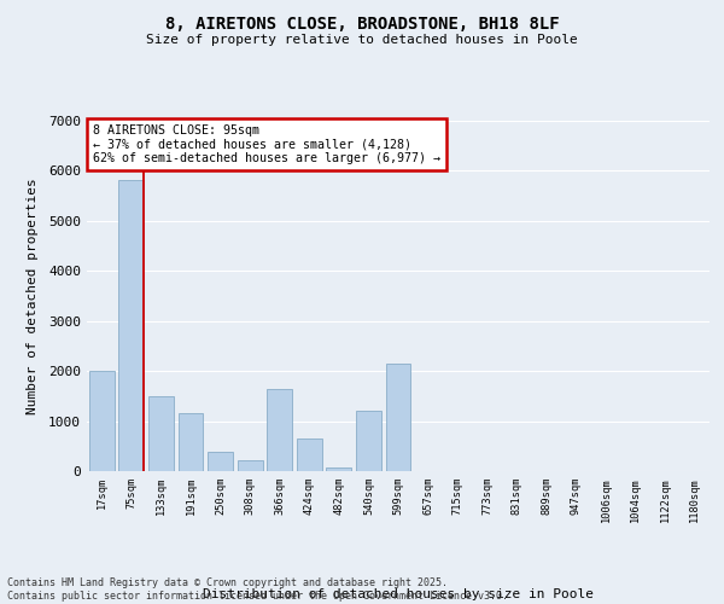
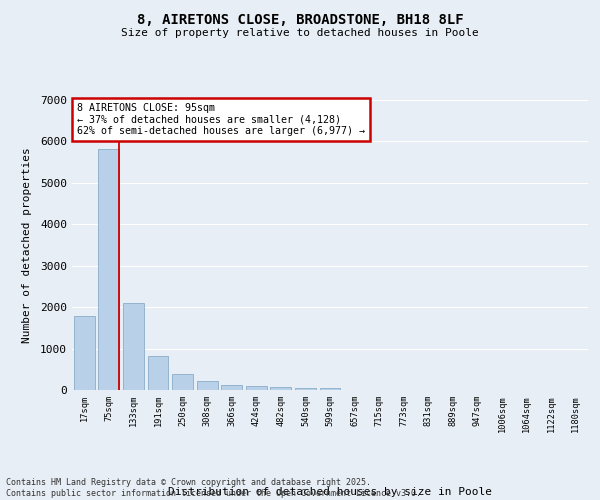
17sqm: 2000 -> 1780
133sqm: 1500 -> 2090
191sqm: 1150 -> 820
366sqm: 1650 -> 130
424sqm: 650 -> 100
540sqm: 1200 -> 60
599sqm: 2150 -> 50
